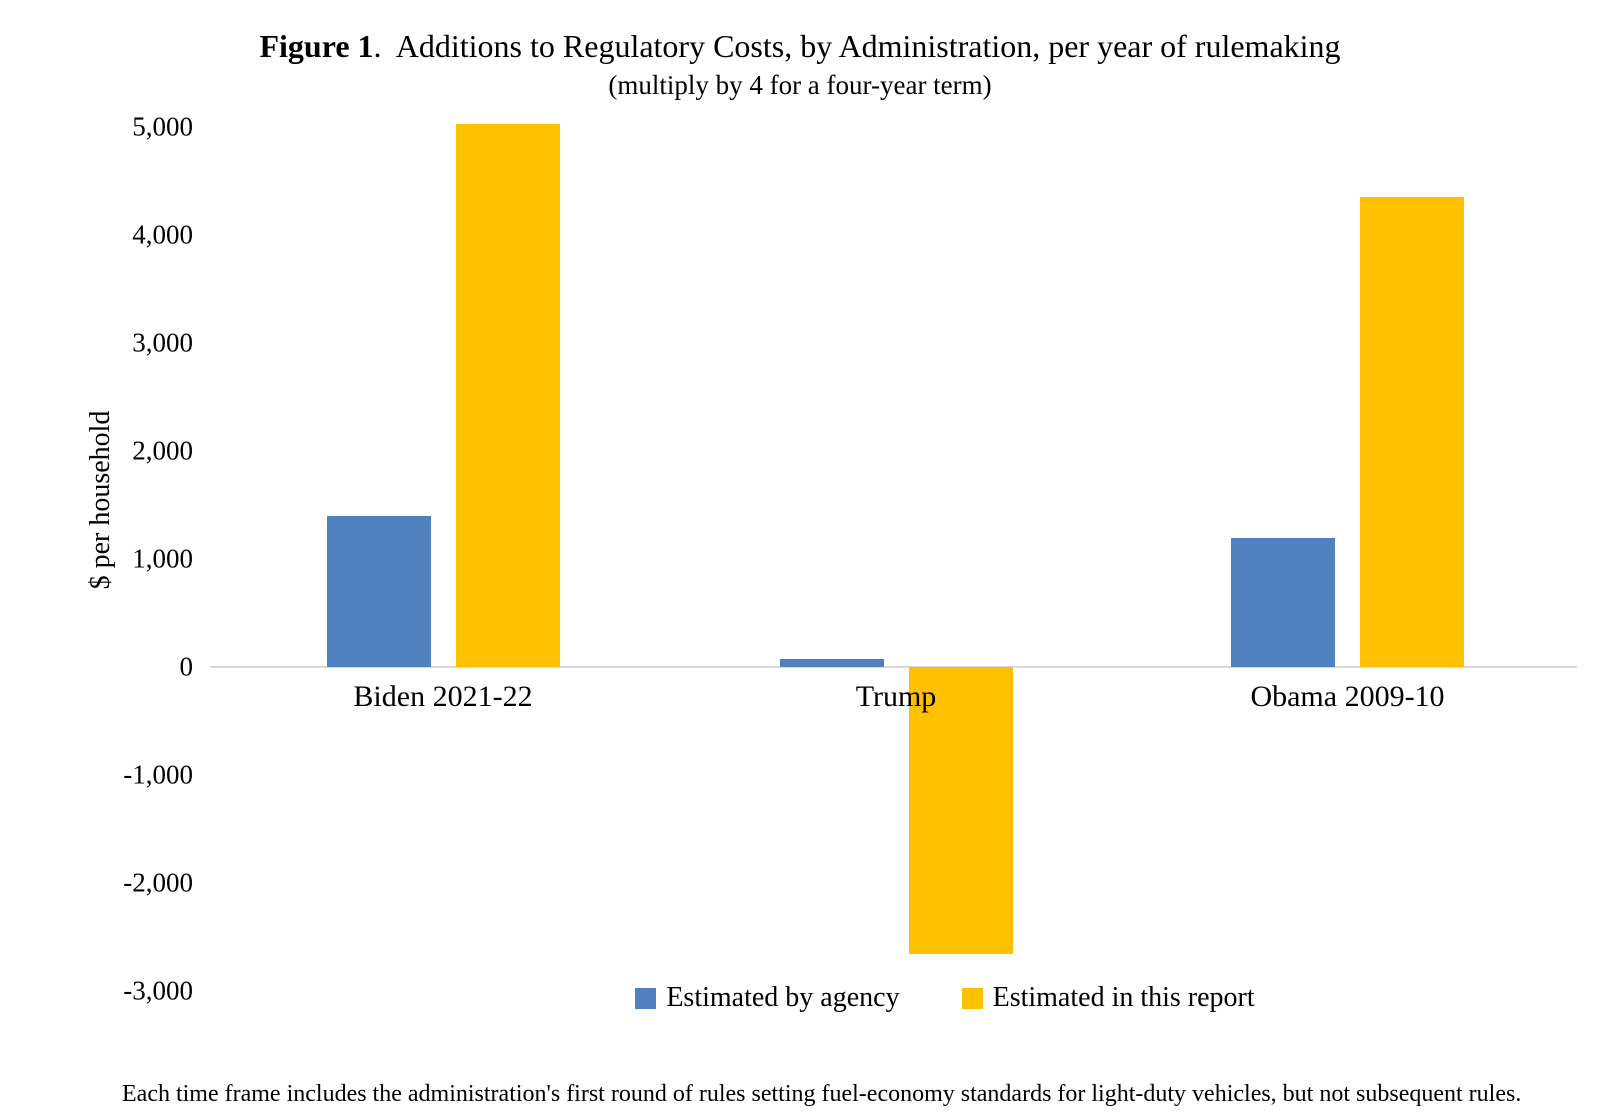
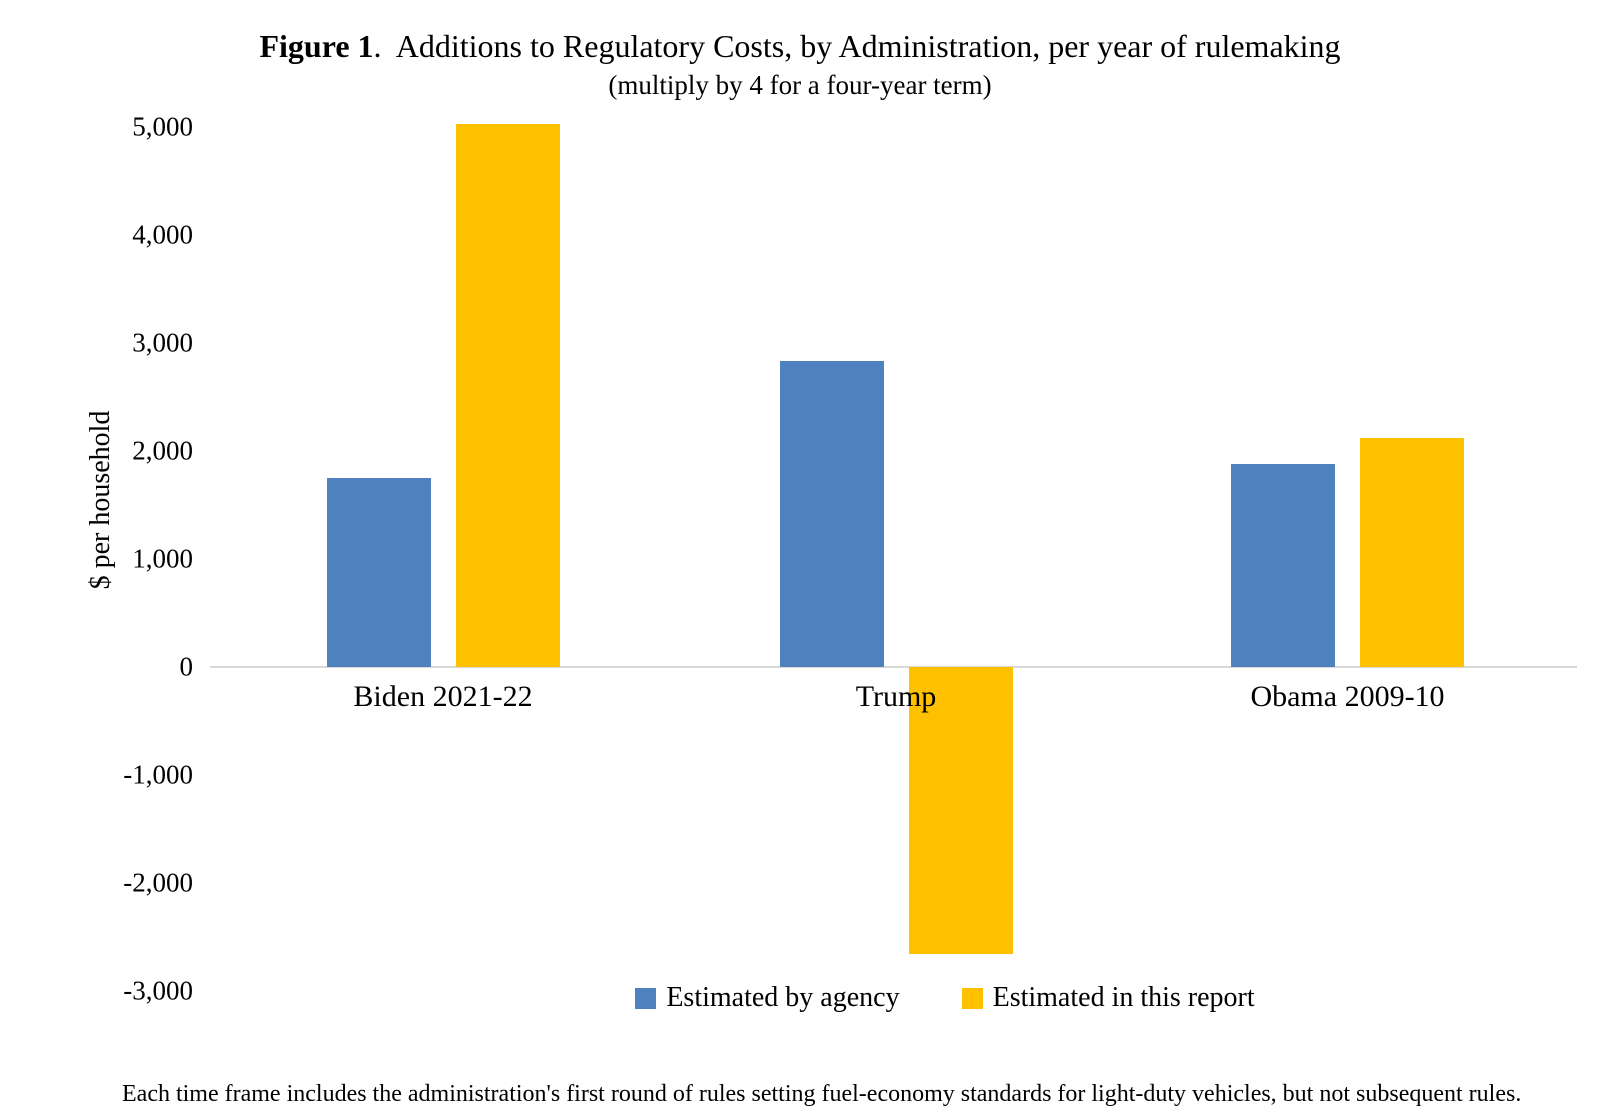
Estimated by agency/Biden 2021-22: 1400 -> 1750
Estimated by agency/Trump: 70 -> 2830
Estimated by agency/Obama 2009-10: 1190 -> 1880
Estimated in this report/Obama 2009-10: 4350 -> 2120
